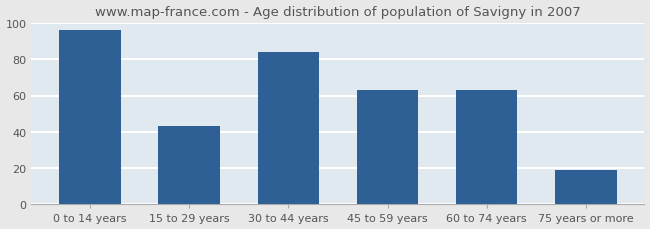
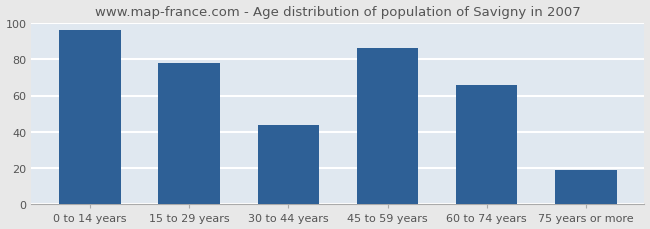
15 to 29 years: 43 -> 78
30 to 44 years: 84 -> 44
45 to 59 years: 63 -> 86
60 to 74 years: 63 -> 66
